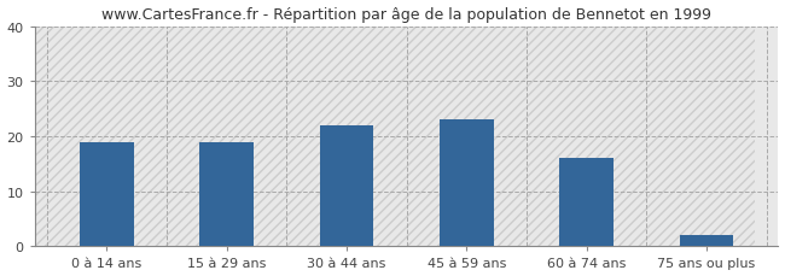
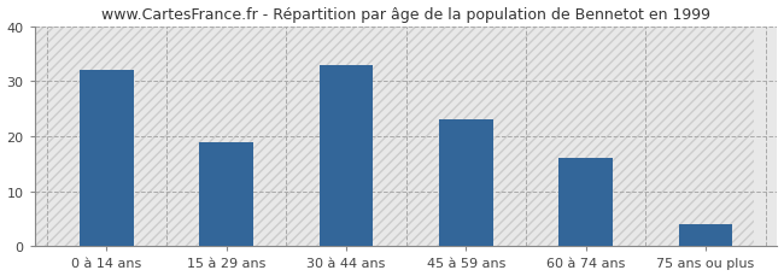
0 à 14 ans: 19 -> 32
30 à 44 ans: 22 -> 33
75 ans ou plus: 2 -> 4
